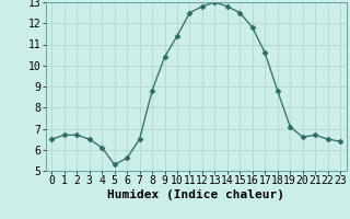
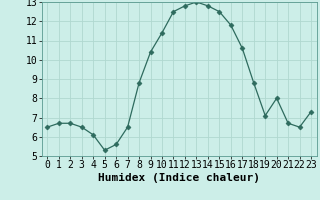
20: 6.6 -> 8.0
23: 6.4 -> 7.3
